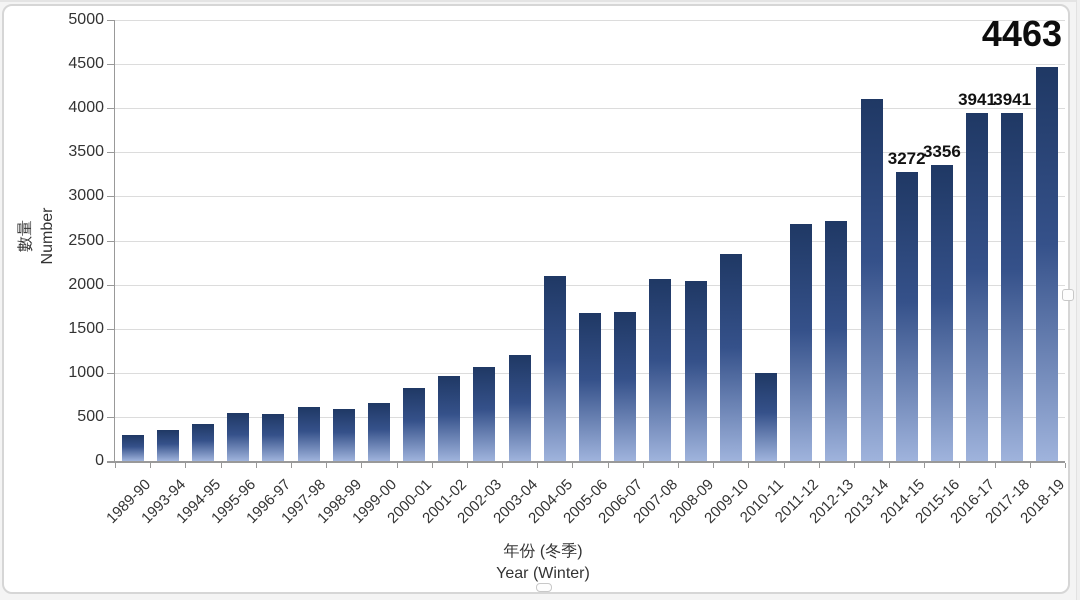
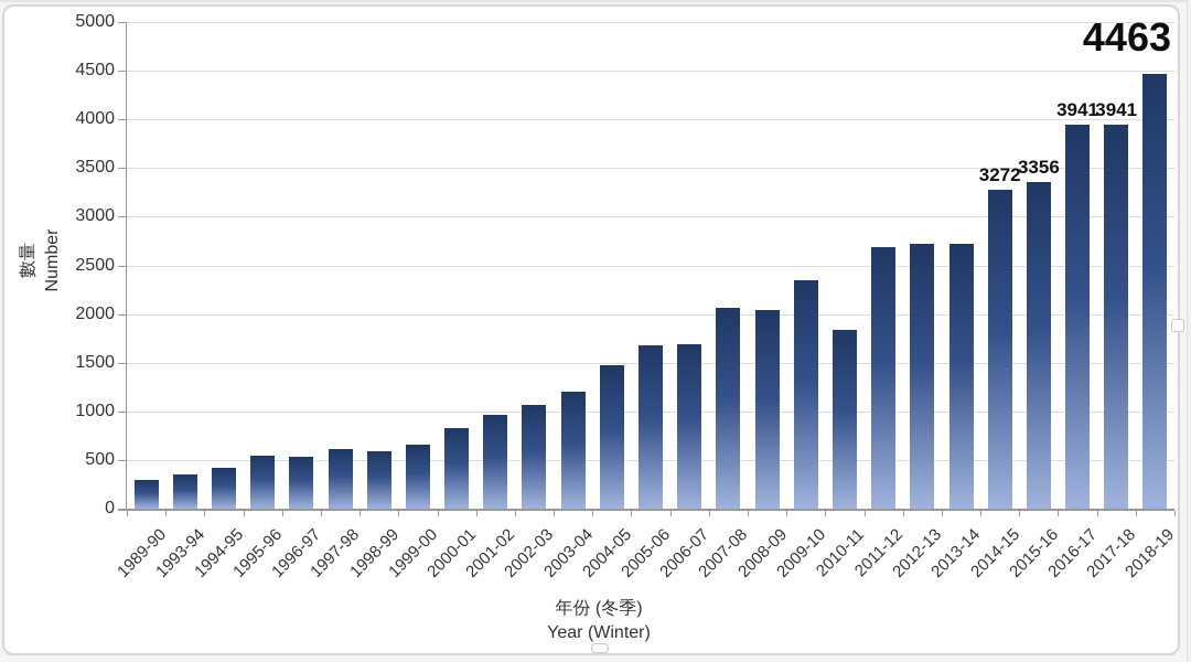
2004-05: 2100 -> 1500
2010-11: 1000 -> 1800
2013-14: 4100 -> 2700
